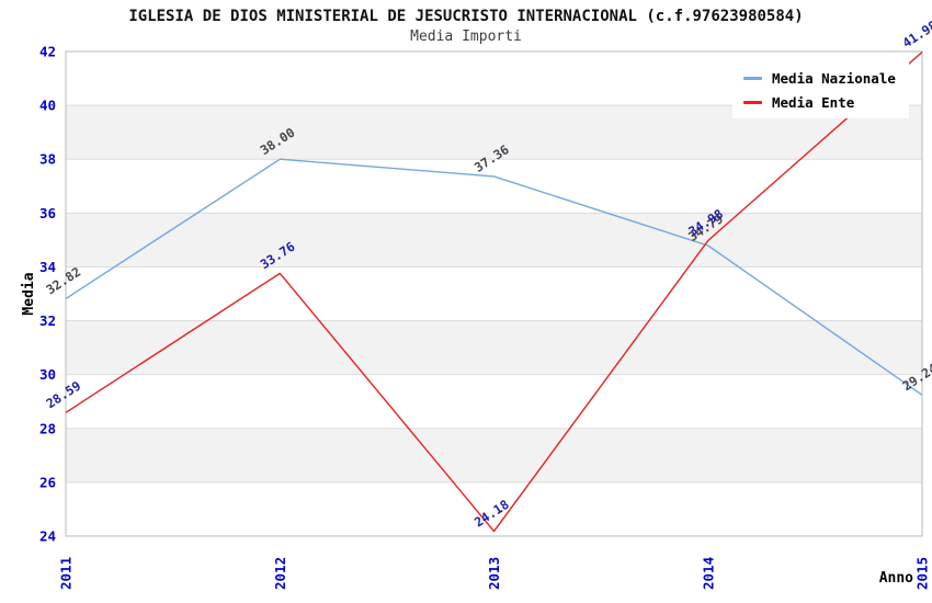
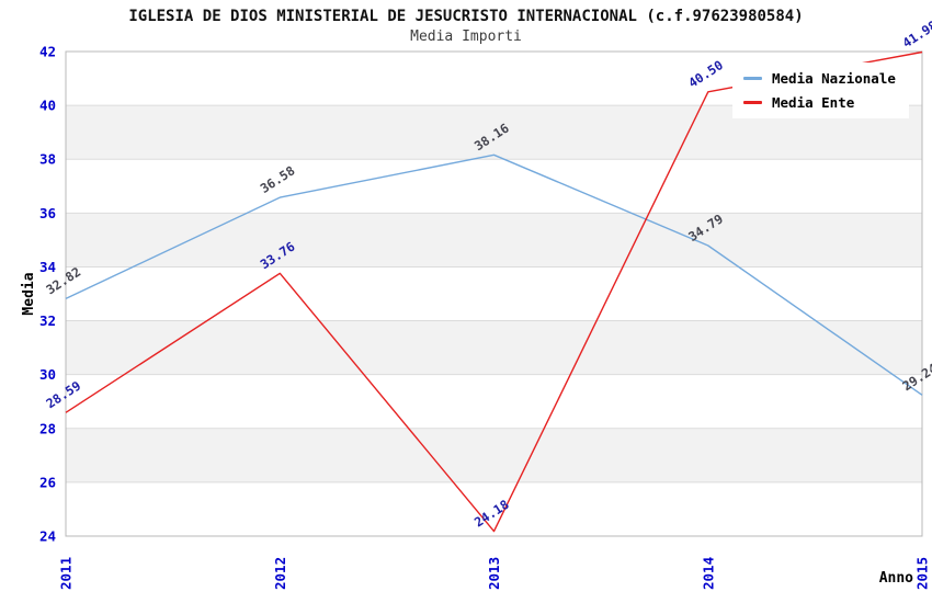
Media Nazionale/2012: 38.00 -> 36.58
Media Nazionale/2013: 37.36 -> 38.16
Media Ente/2014: 34.98 -> 40.50
